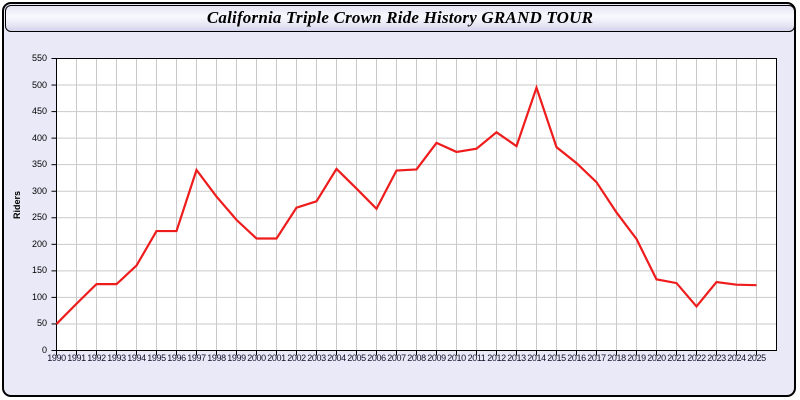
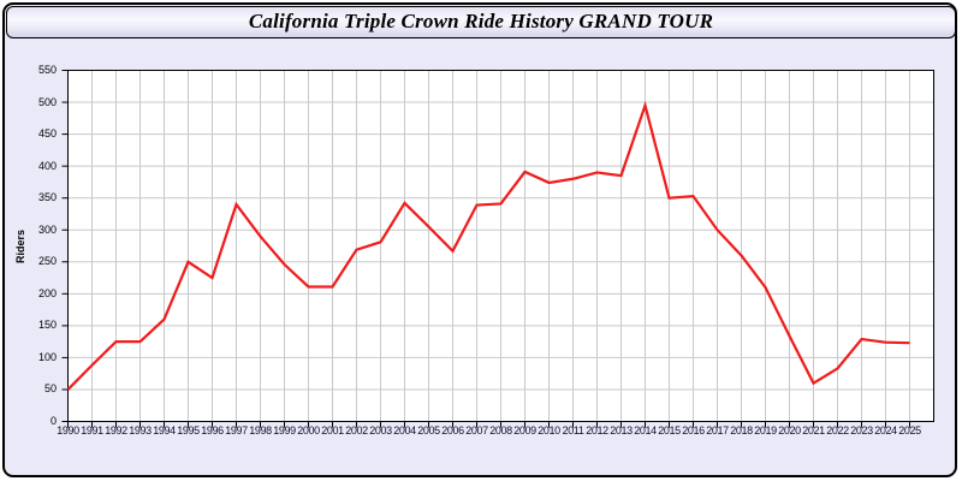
1995: 220 -> 250
2012: 410 -> 390
2015: 380 -> 350
2017: 320 -> 300
2021: 130 -> 60
